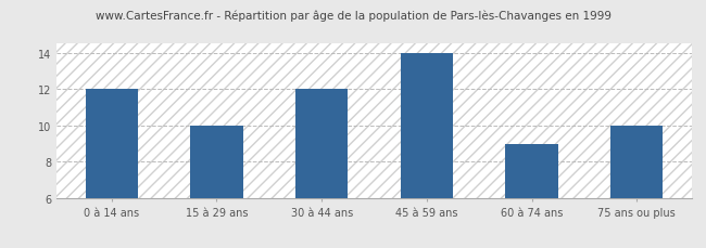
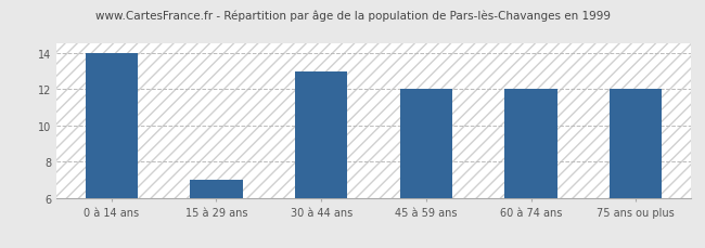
0 à 14 ans: 12 -> 14
15 à 29 ans: 10 -> 7
30 à 44 ans: 12 -> 13
45 à 59 ans: 14 -> 12
60 à 74 ans: 9 -> 12
75 ans ou plus: 10 -> 12
